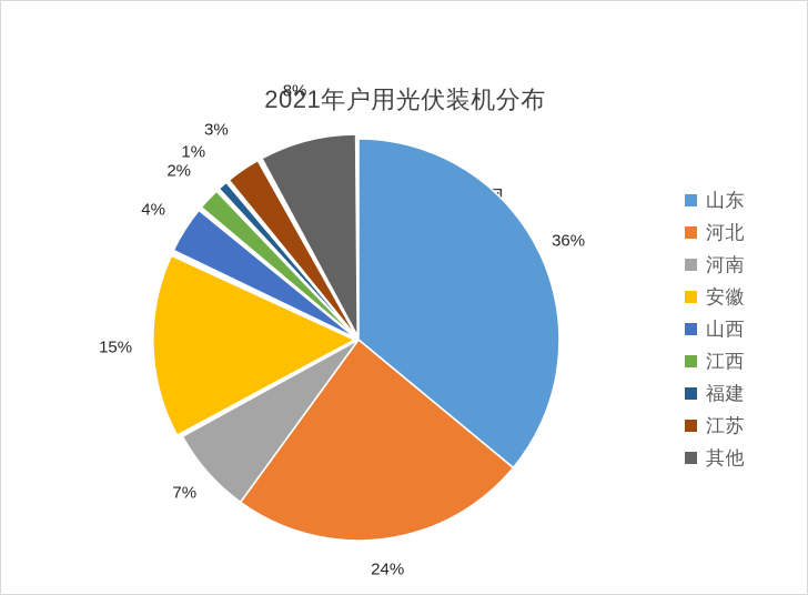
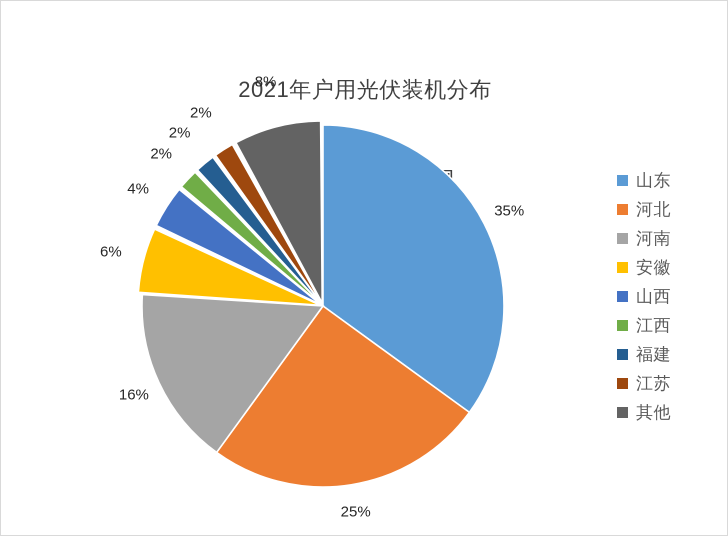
山东: 36% -> 35%
河北: 24% -> 25%
河南: 7% -> 16%
安徽: 15% -> 6%
福建: 1% -> 2%
江苏: 3% -> 2%
